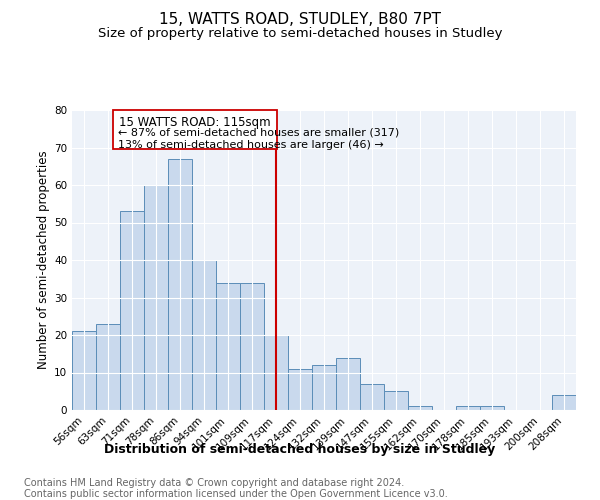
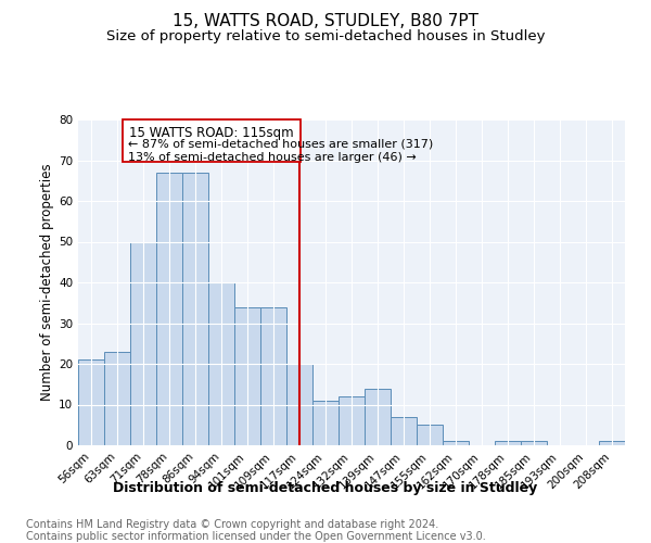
71sqm: 53 -> 50
78sqm: 60 -> 67
208sqm: 4 -> 1
